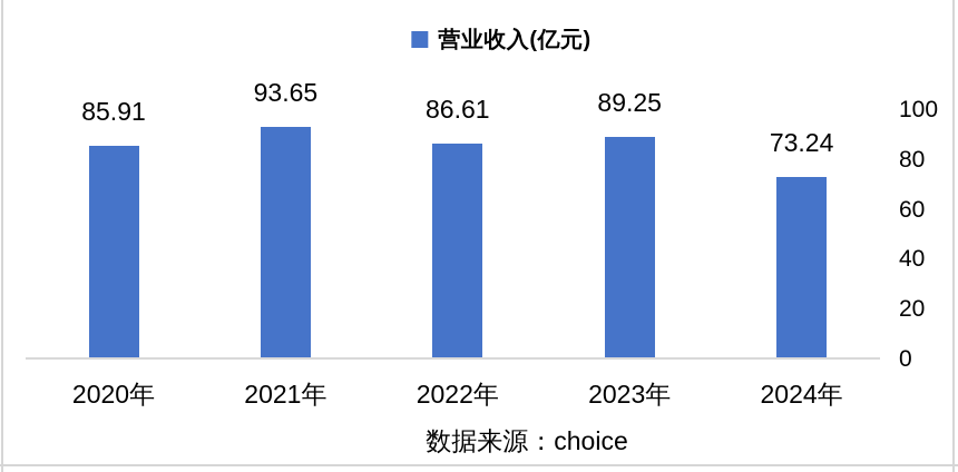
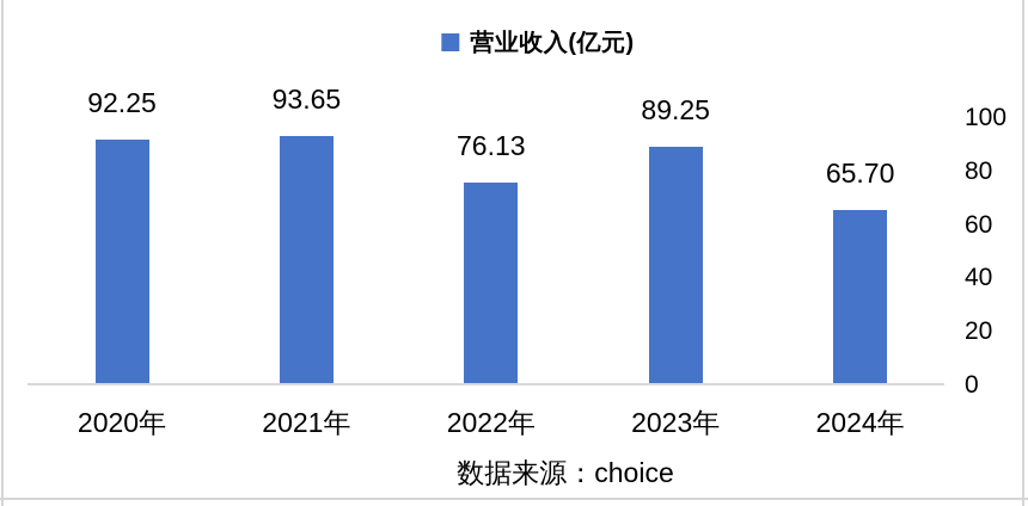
2020年: 85.91 -> 92.25
2022年: 86.61 -> 76.13
2024年: 73.24 -> 65.70
